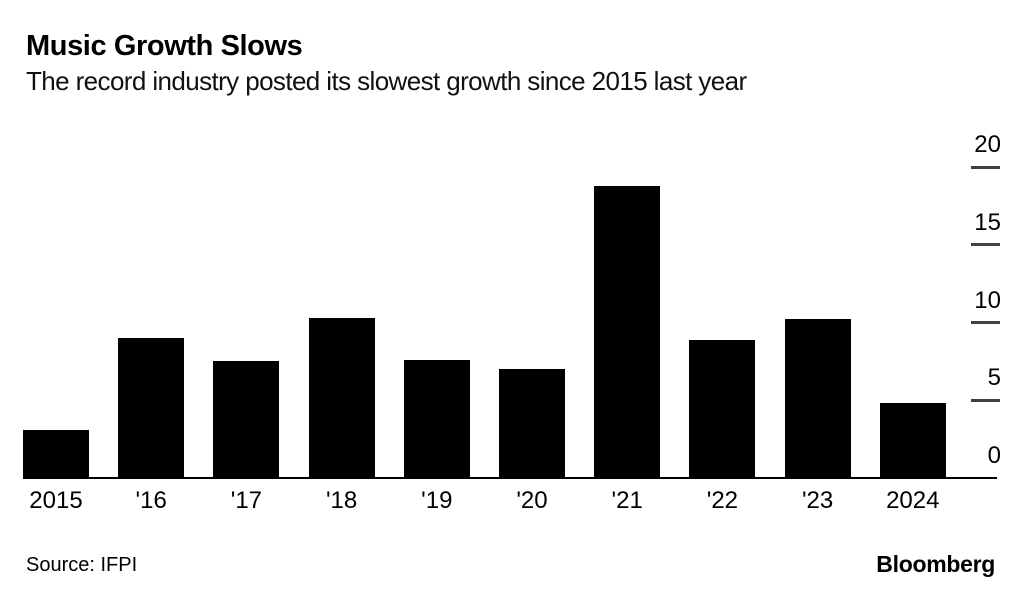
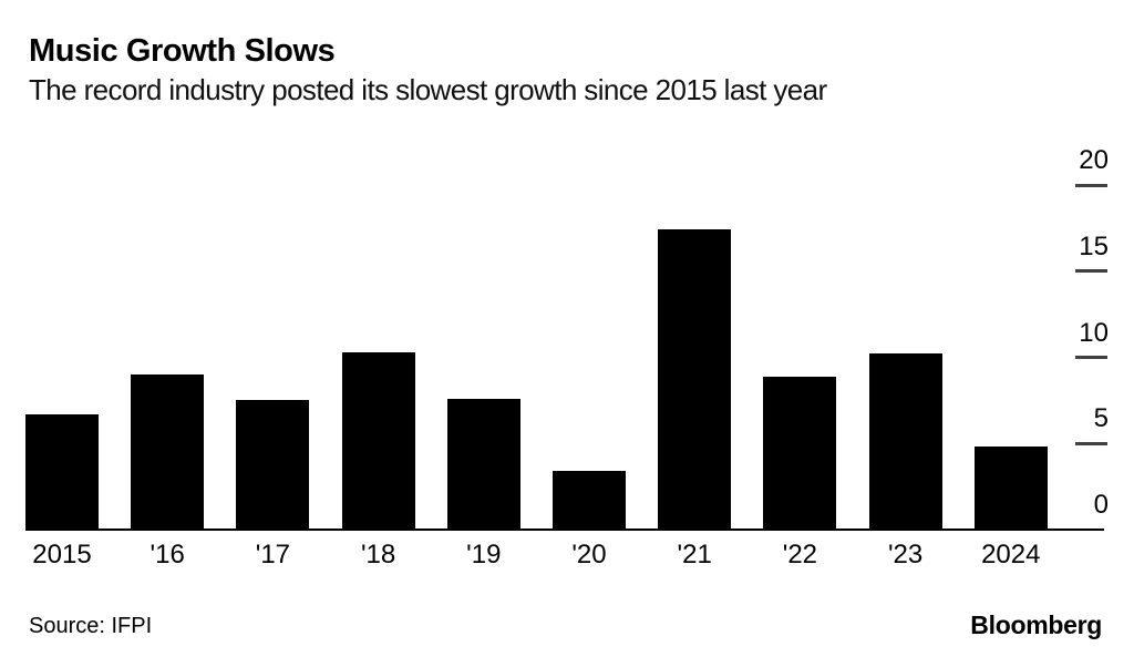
2015: 3.1 -> 6.7
'20: 7.0 -> 3.4
'21: 18.8 -> 17.4
